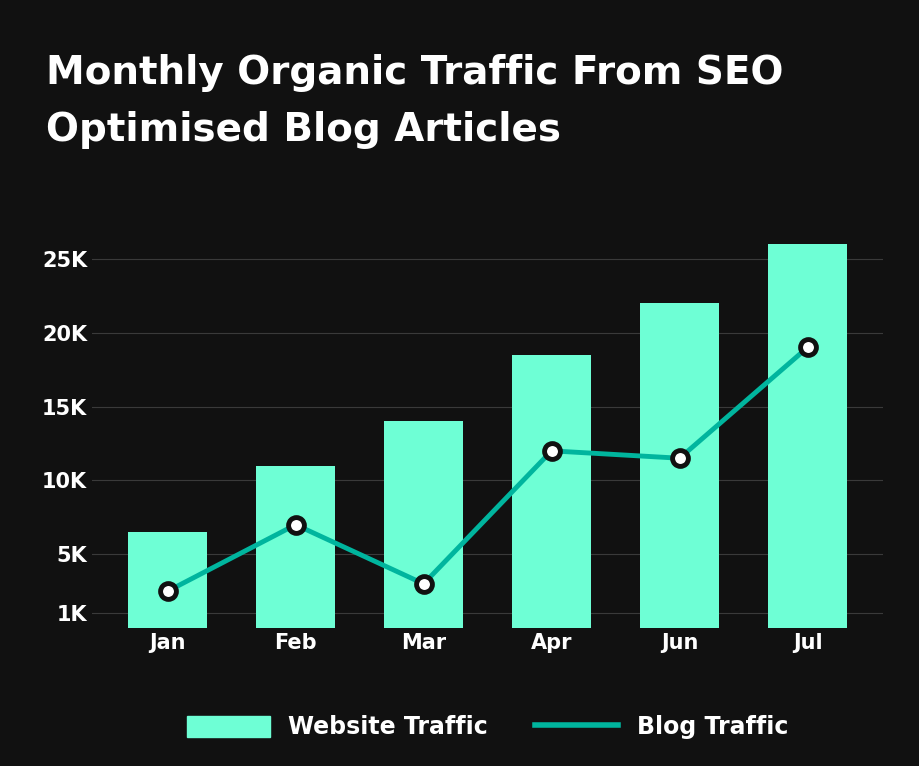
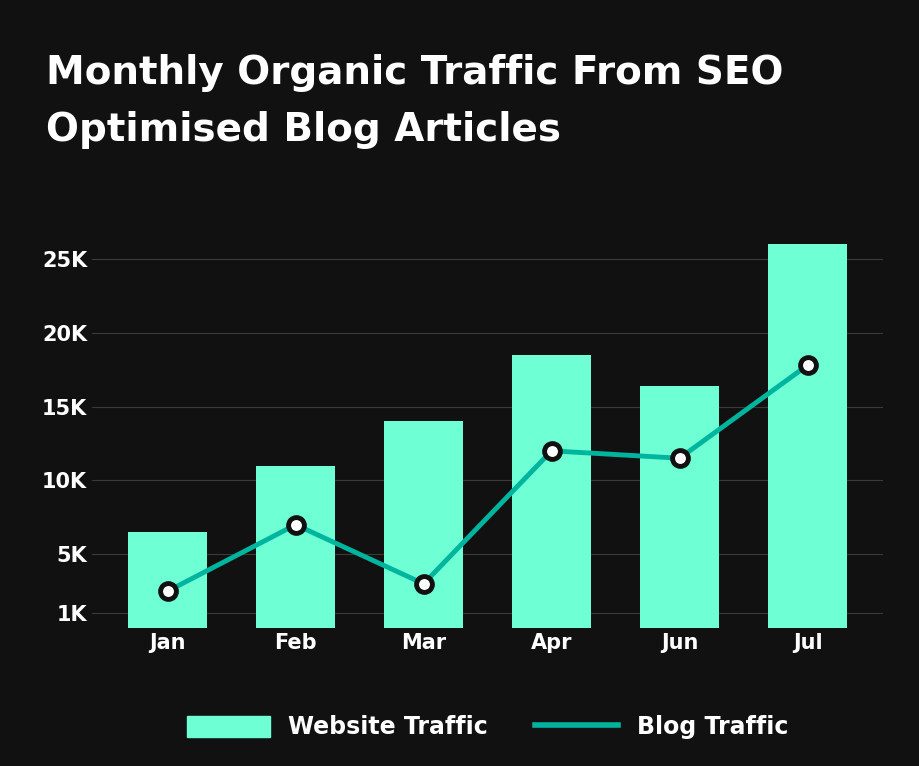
Website Traffic/Jun: 22.0K -> 16.4K
Blog Traffic/Jul: 19.0K -> 17.8K
